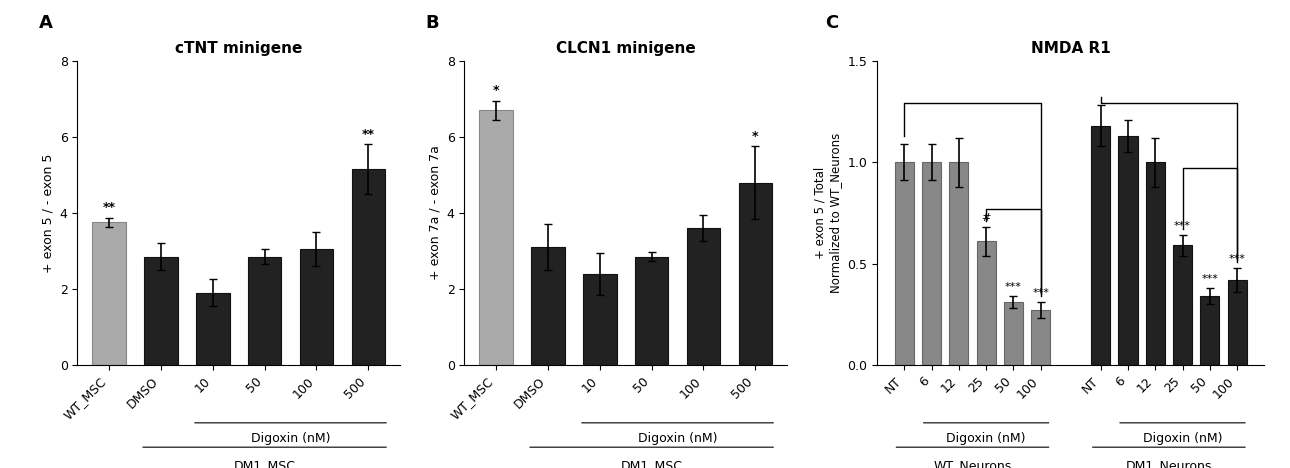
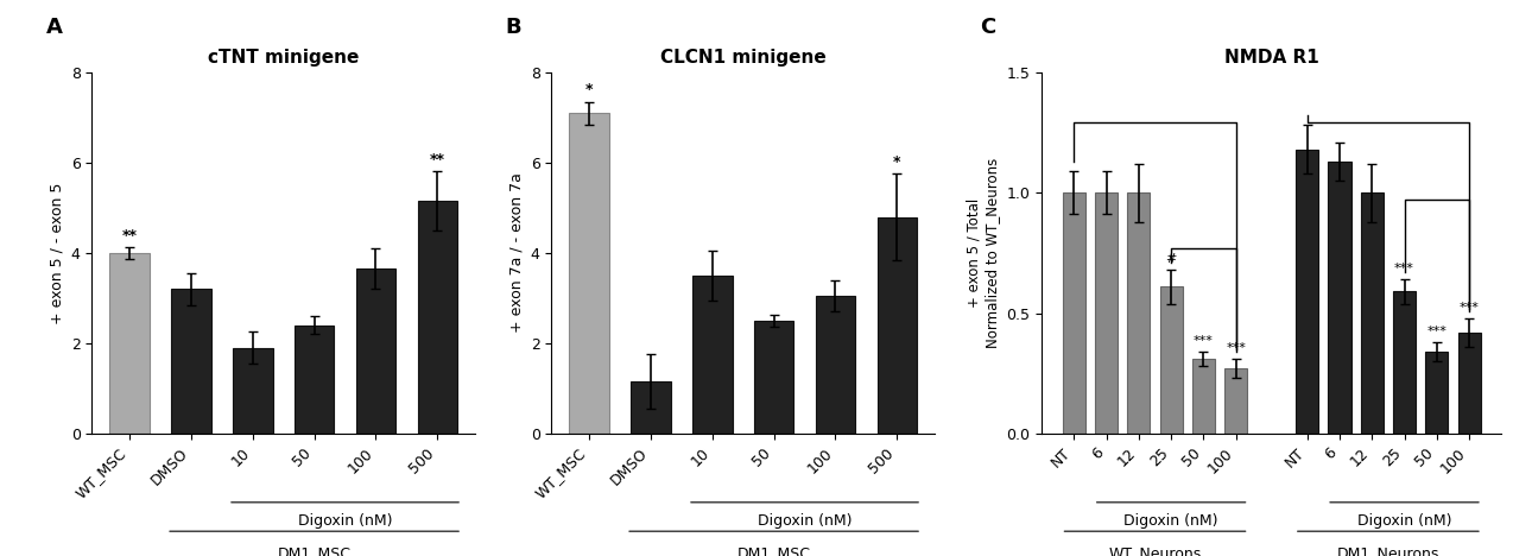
cTNT minigene/WT_MSC: 3.75 -> 4.00
cTNT minigene/DMSO: 2.85 -> 3.20
cTNT minigene/50: 2.85 -> 2.40
cTNT minigene/100: 3.05 -> 3.65
CLCN1 minigene/WT_MSC: 6.70 -> 7.10
CLCN1 minigene/DMSO: 3.10 -> 1.15
CLCN1 minigene/10: 2.40 -> 3.50
CLCN1 minigene/50: 2.85 -> 2.50
CLCN1 minigene/100: 3.60 -> 3.05
